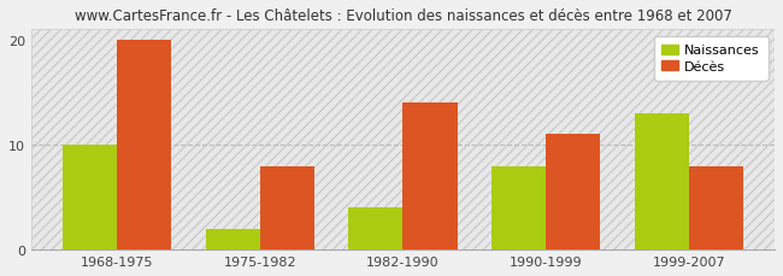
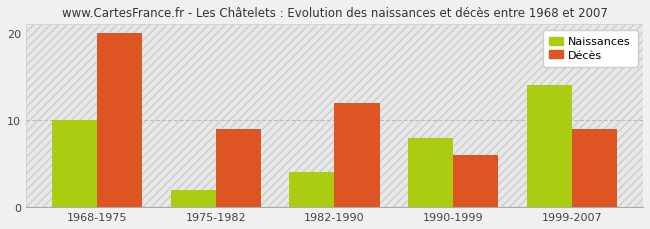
Décès/1975-1982: 8 -> 9
Décès/1982-1990: 14 -> 12
Décès/1990-1999: 11 -> 6
Naissances/1999-2007: 13 -> 14
Décès/1999-2007: 8 -> 9
